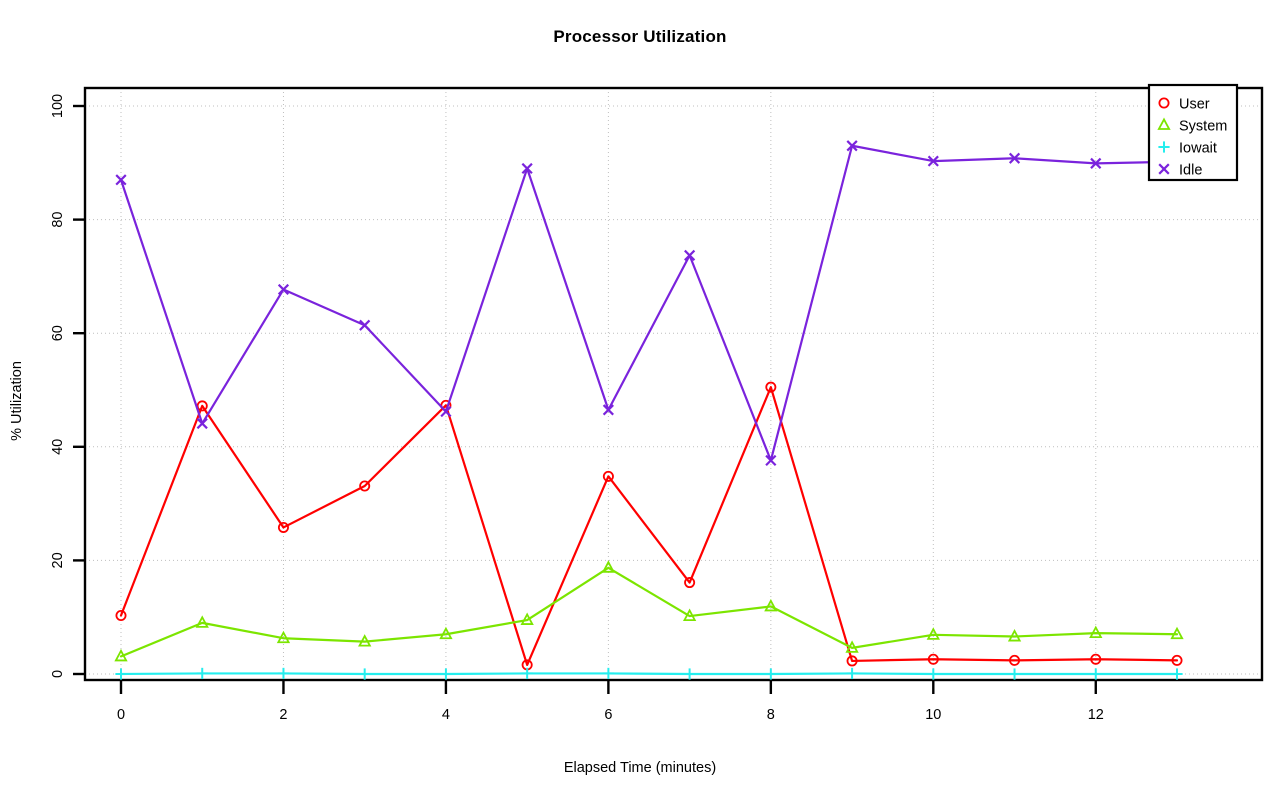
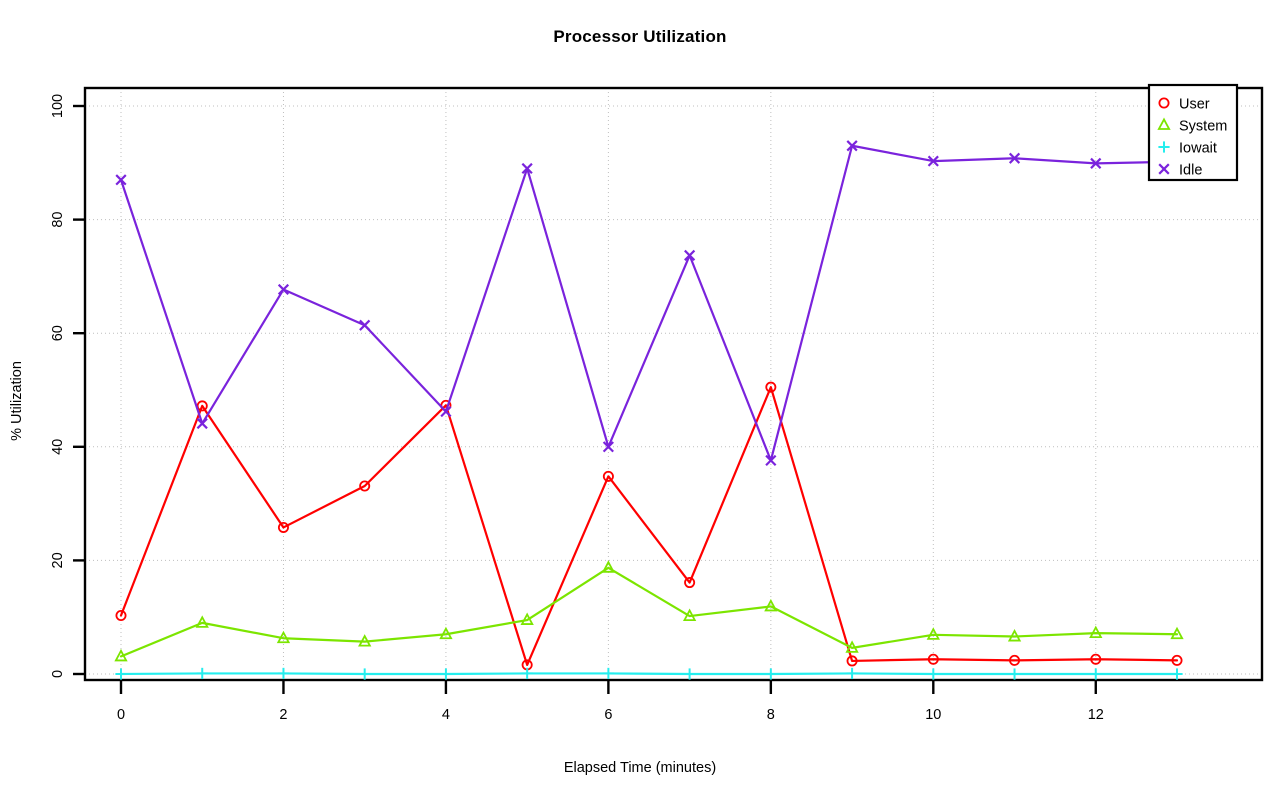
Idle/6: 46 -> 40
